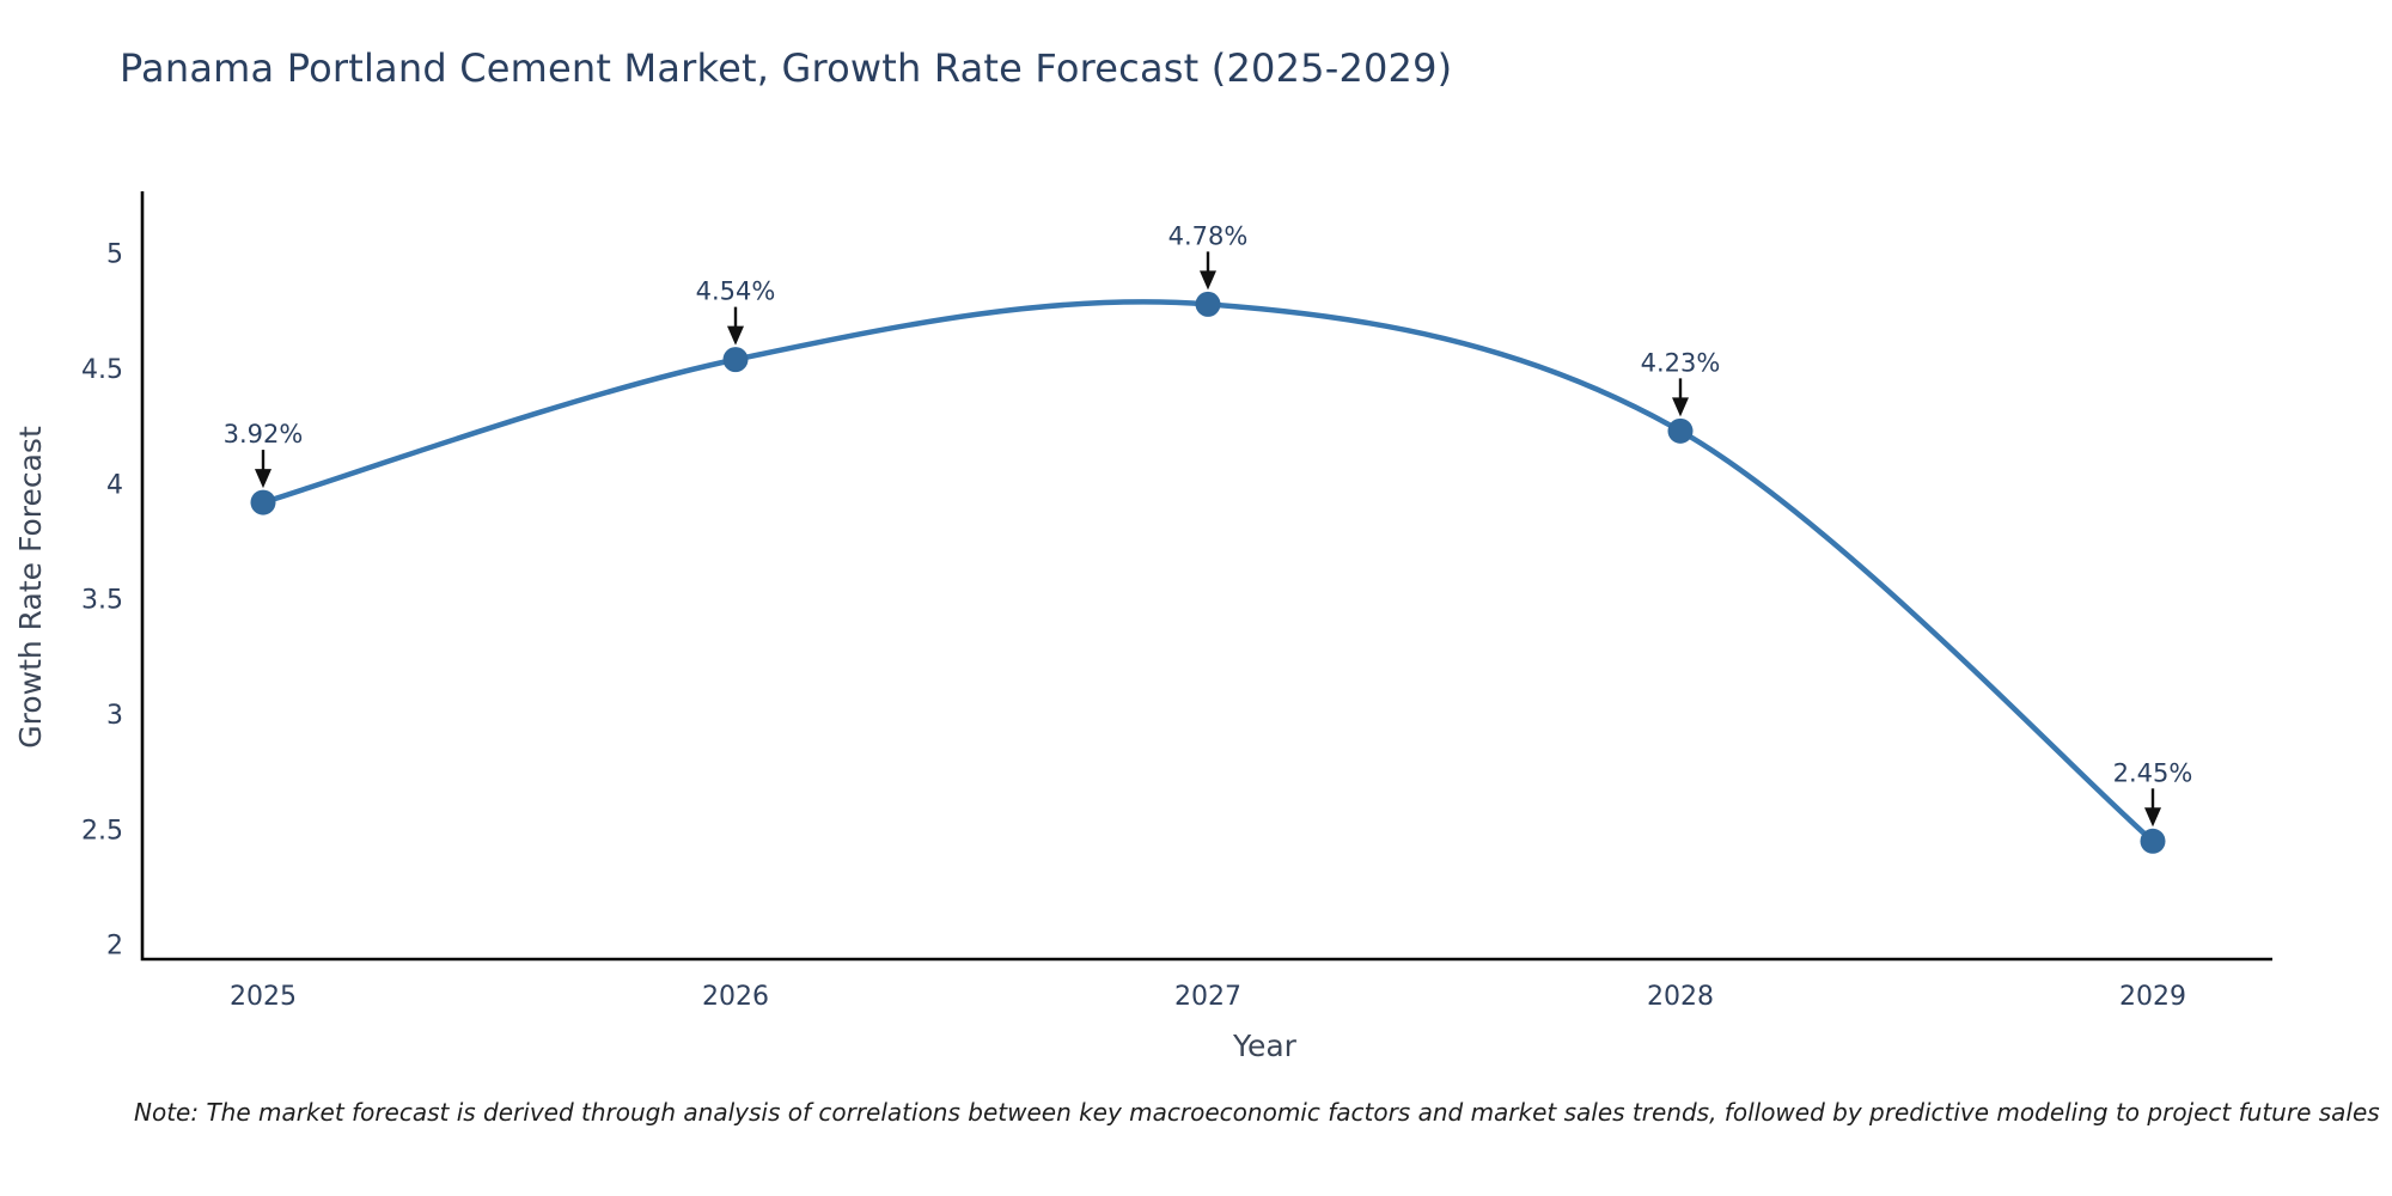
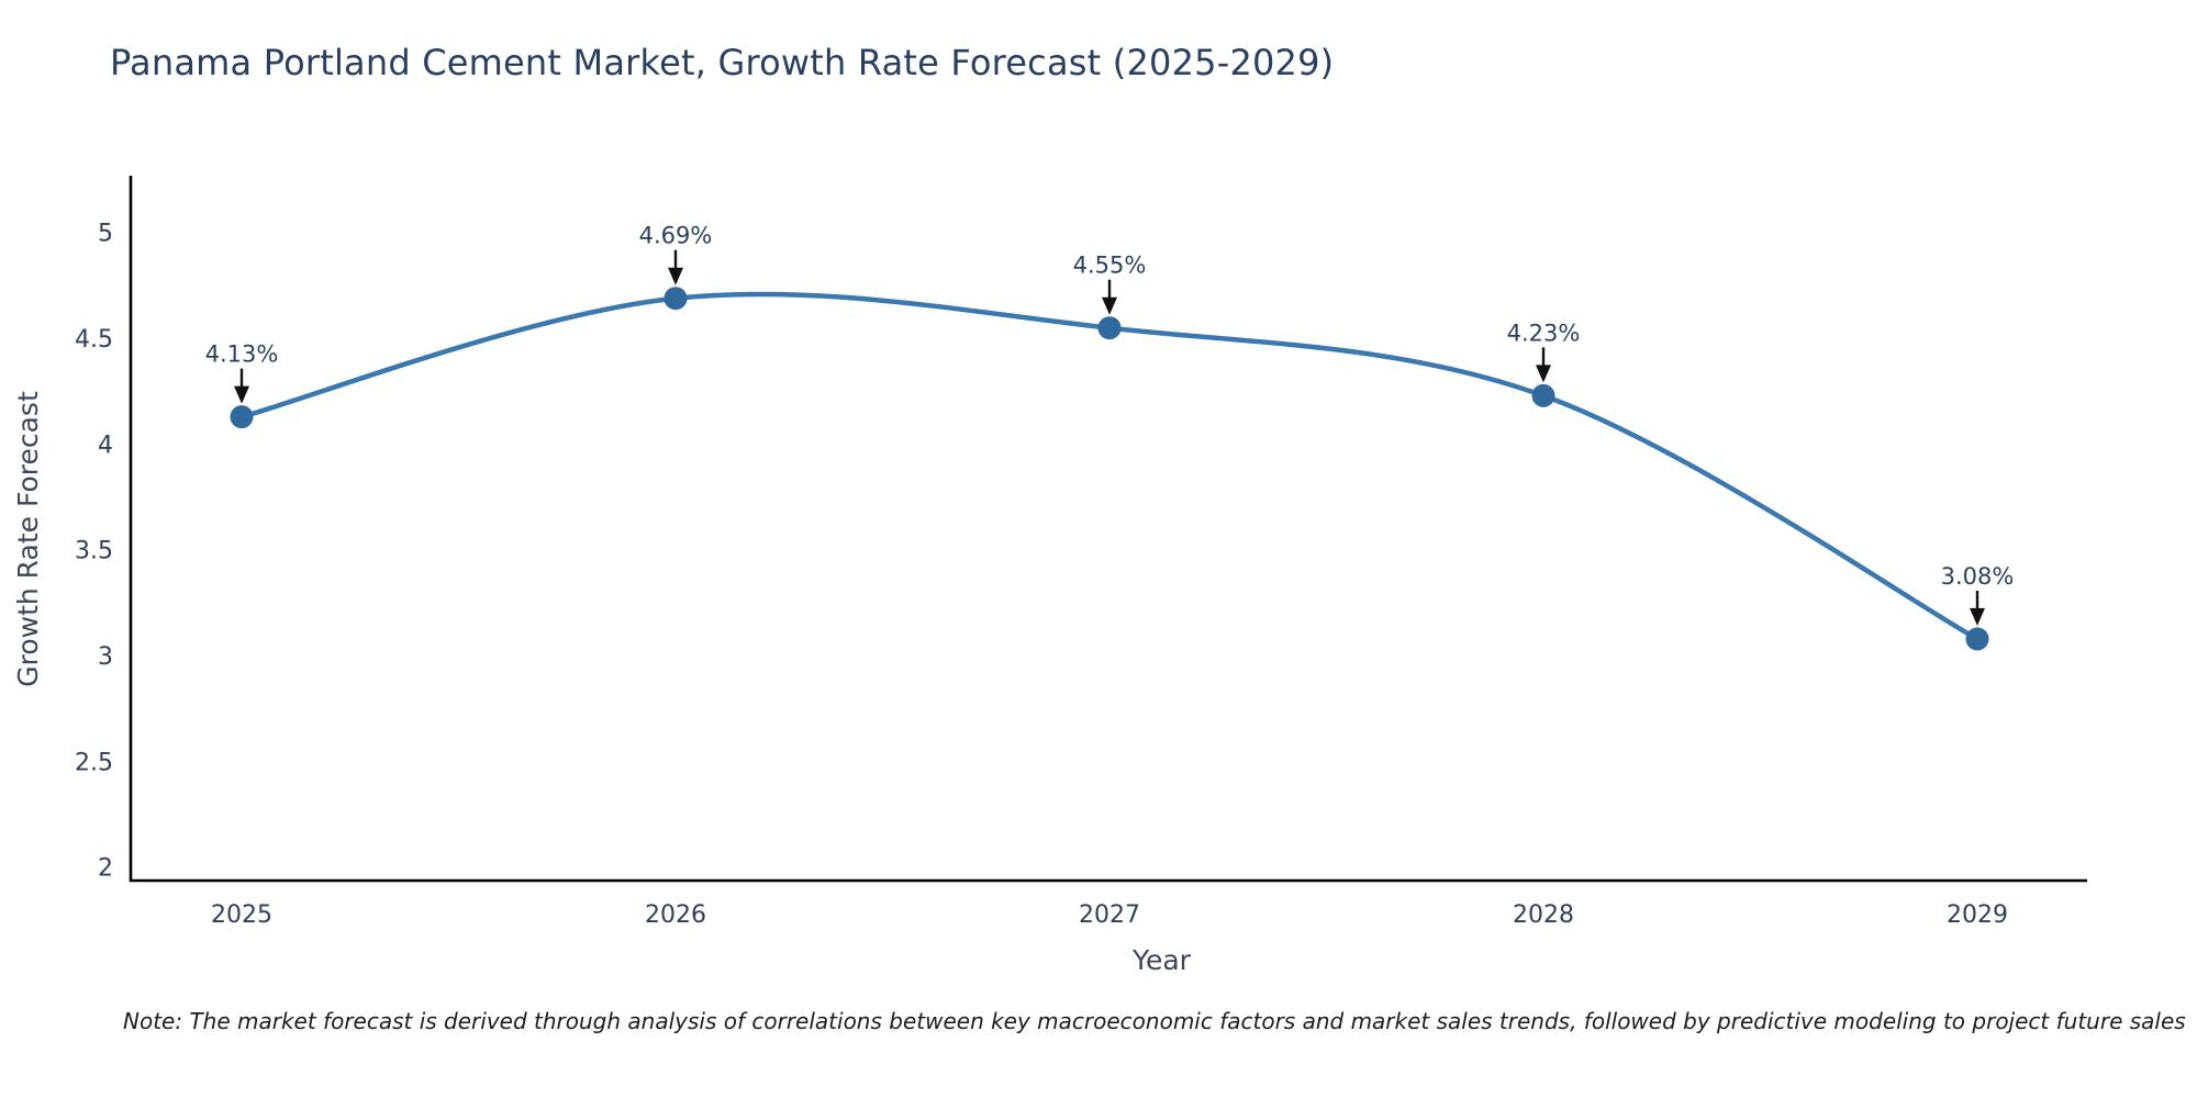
2025: 3.92% -> 4.13%
2026: 4.54% -> 4.69%
2027: 4.78% -> 4.55%
2029: 2.45% -> 3.08%
